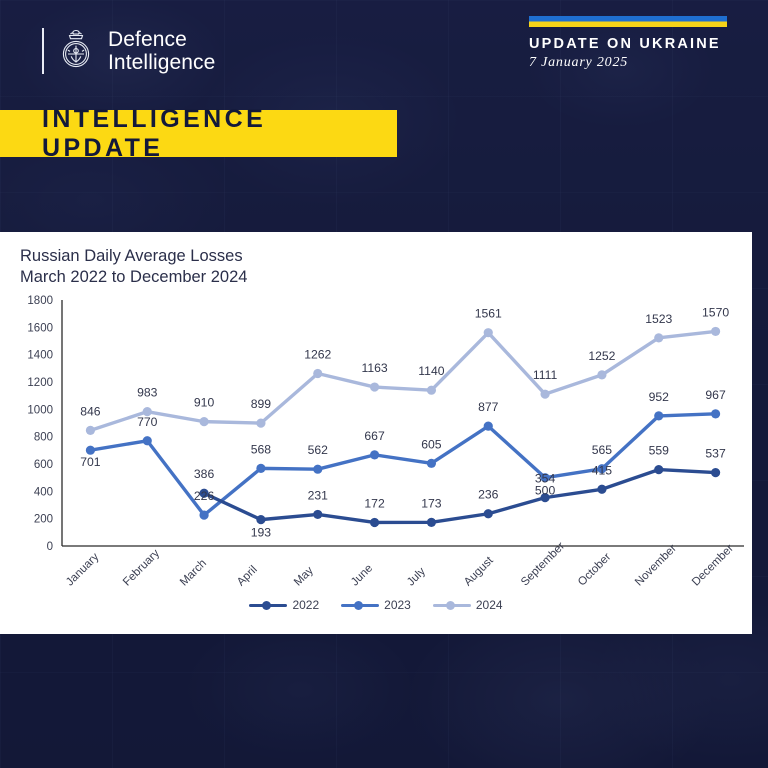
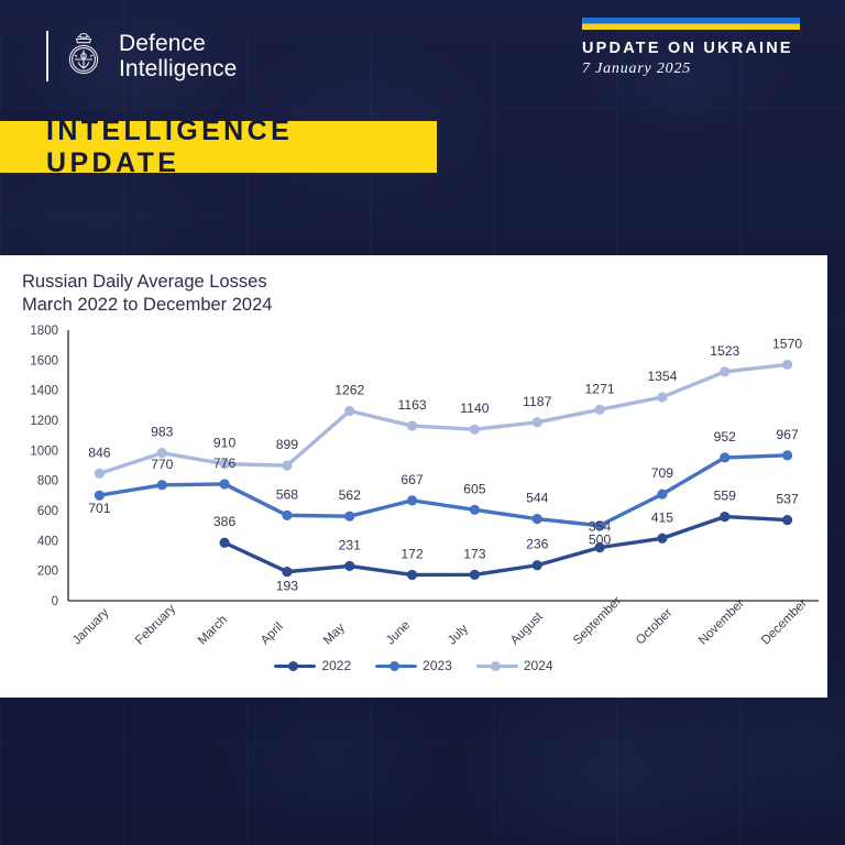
2023/March: 226 -> 776
2023/August: 877 -> 544
2024/August: 1561 -> 1187
2024/September: 1111 -> 1271
2023/October: 565 -> 709
2024/October: 1252 -> 1354
